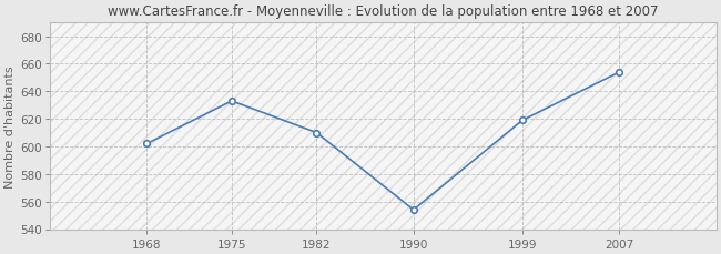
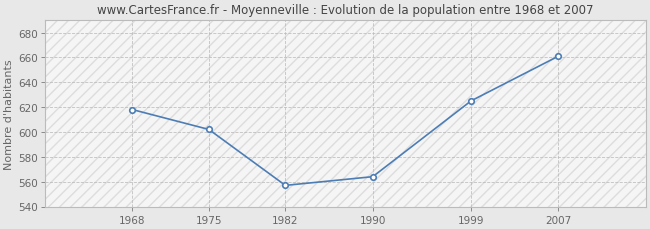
1968: 602 -> 618
1975: 633 -> 602
1982: 610 -> 557
1990: 554 -> 564
1999: 619 -> 625
2007: 654 -> 661
